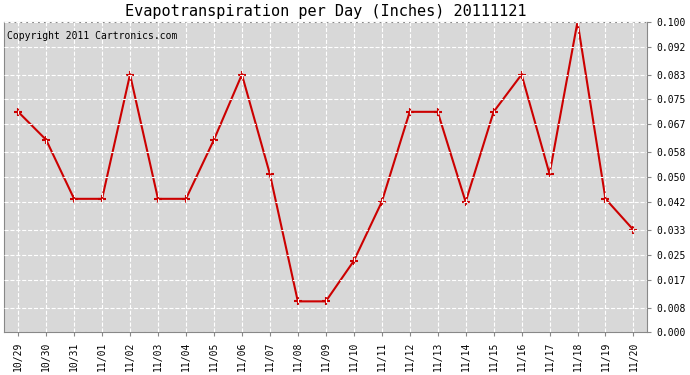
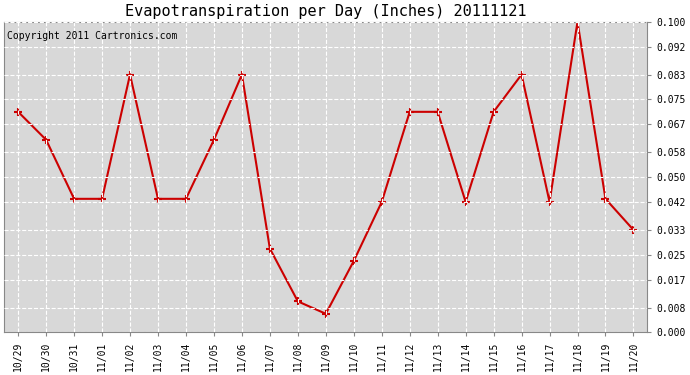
11/07: 0.051 -> 0.027
11/09: 0.010 -> 0.006
11/17: 0.051 -> 0.042
